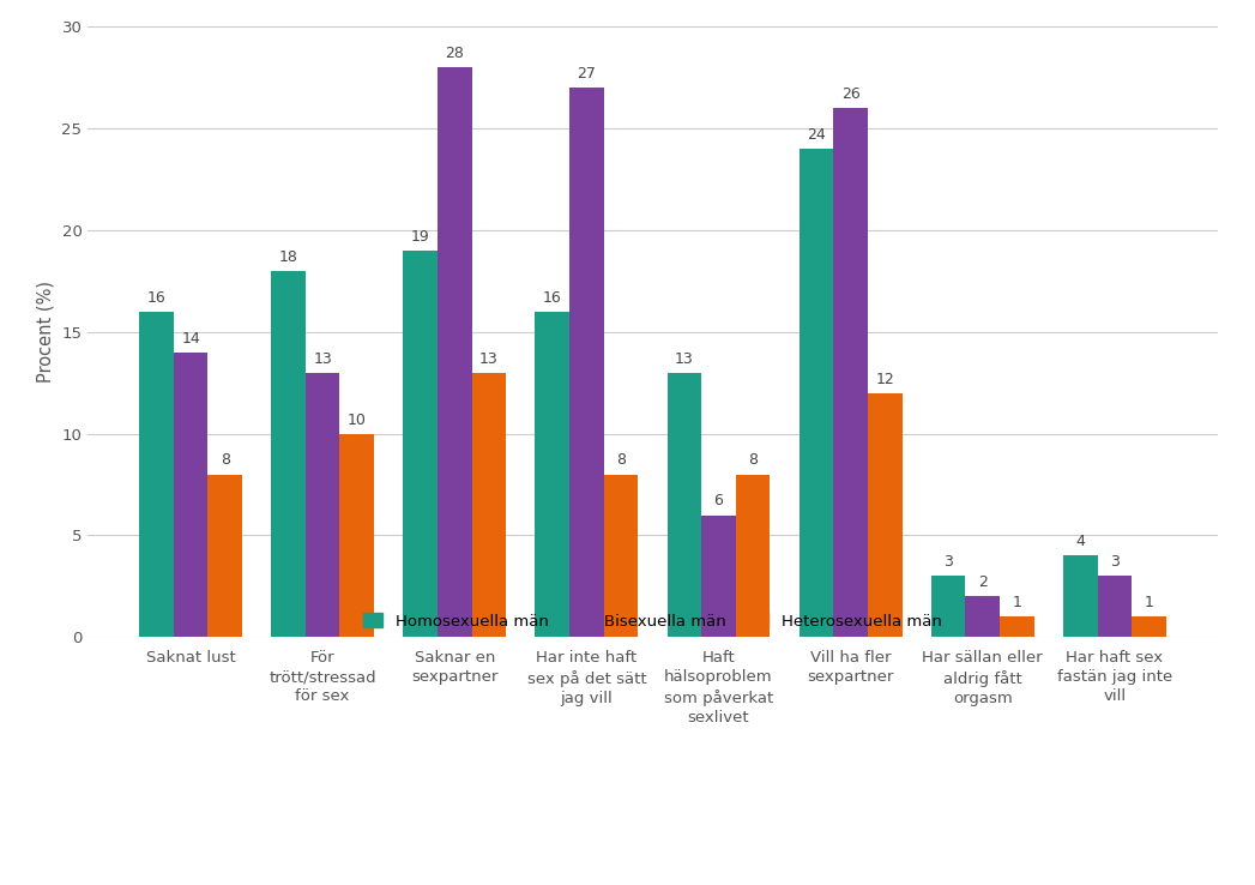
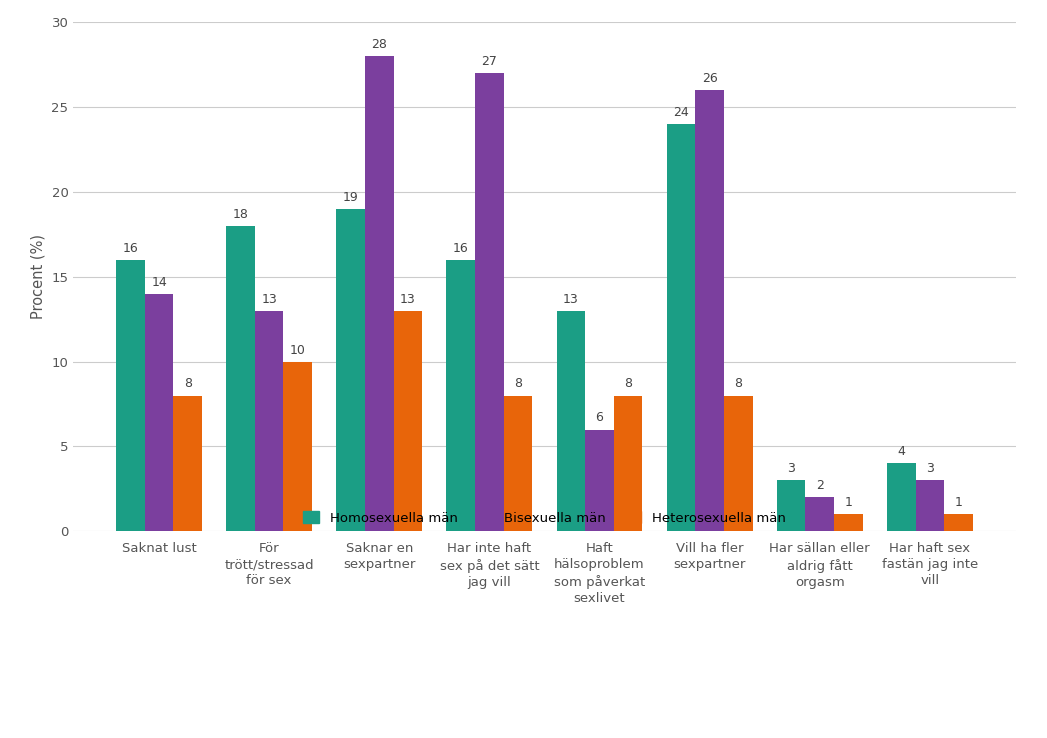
Heterosexuella män/Vill ha fler sexpartner: 12 -> 8
